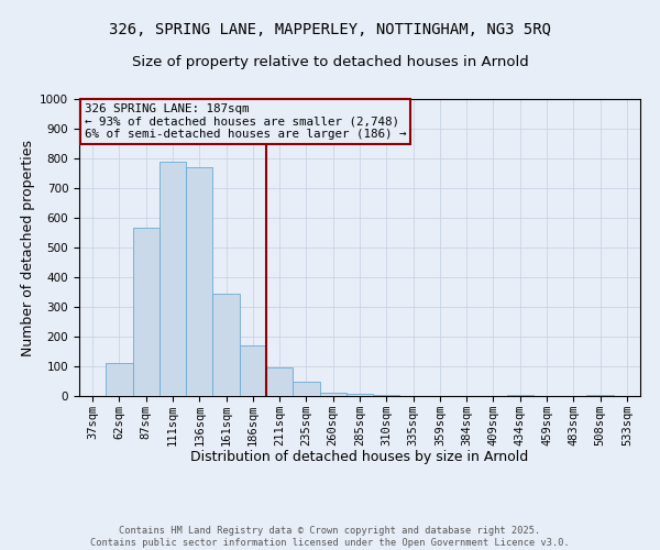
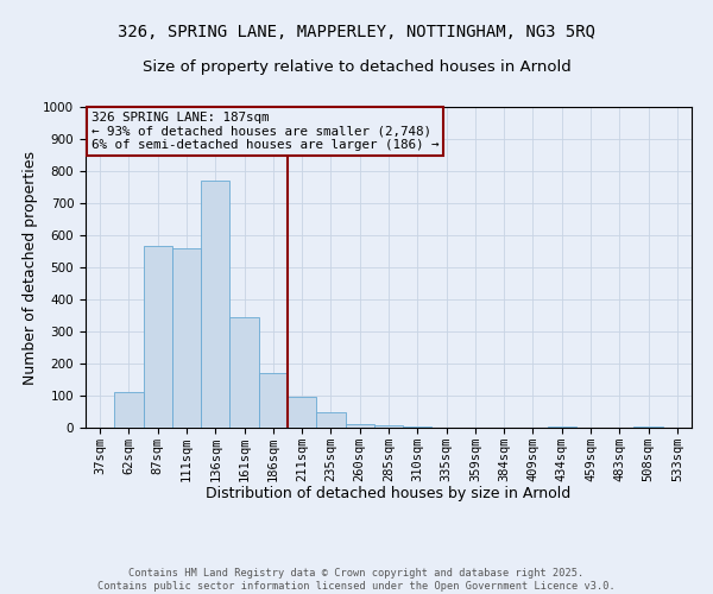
111sqm: 790 -> 560
